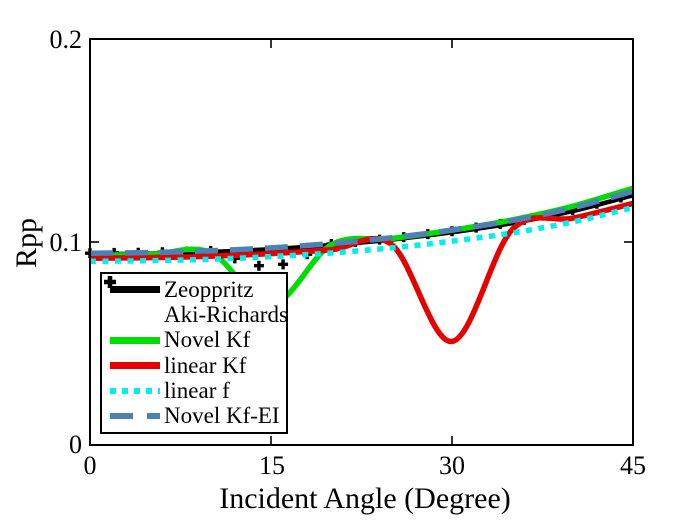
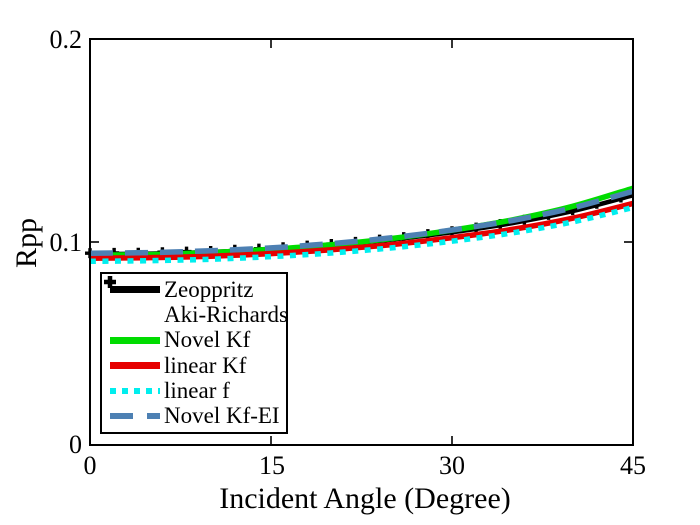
Aki-Richards/15: 0.086 -> 0.097
Novel Kf/15: 0.069 -> 0.096
linear Kf/30: 0.051 -> 0.102
